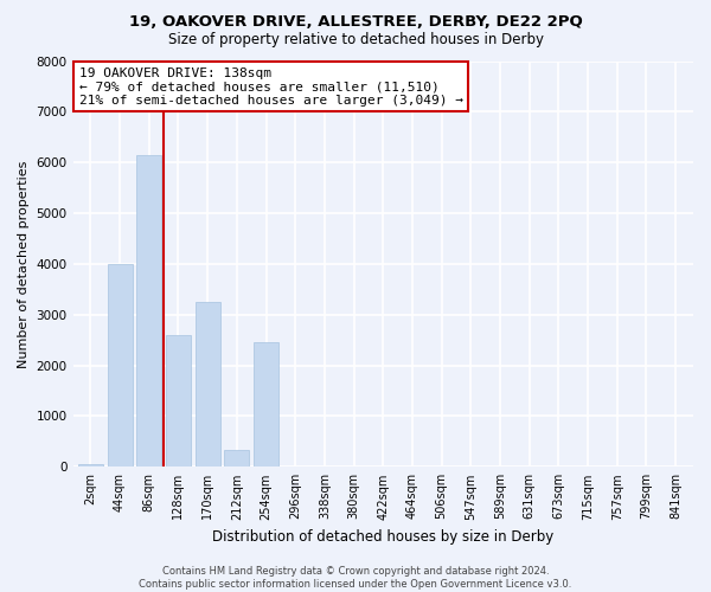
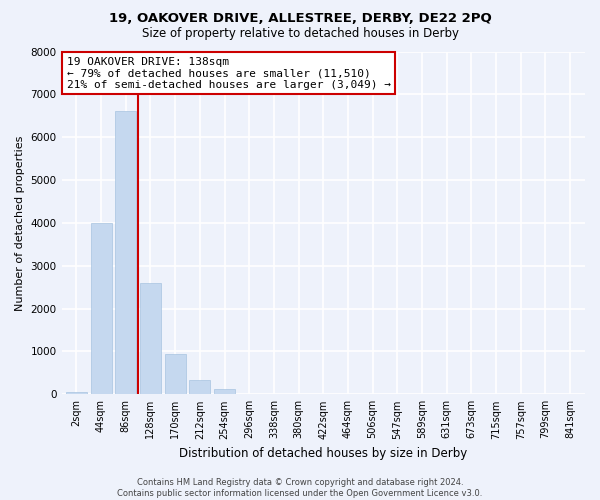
86sqm: 6150 -> 6600
170sqm: 3250 -> 950
254sqm: 2450 -> 120
